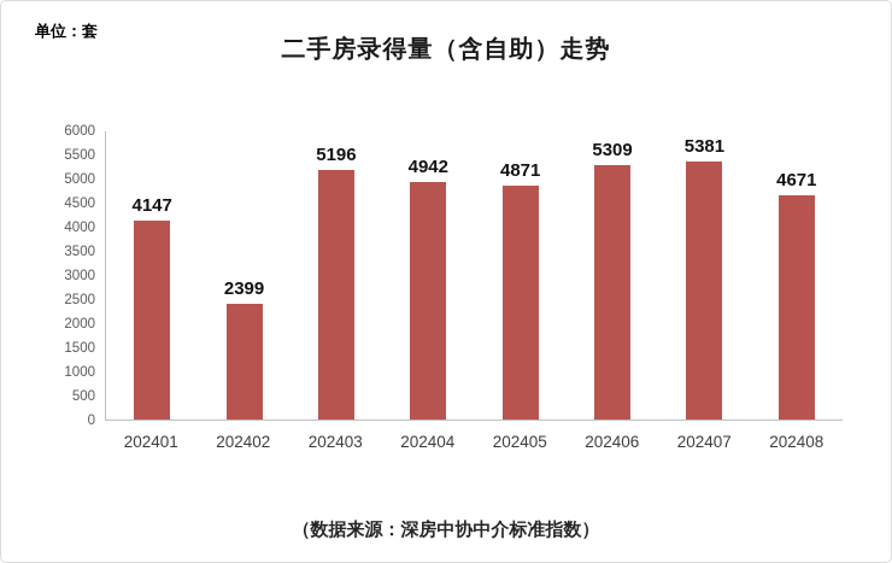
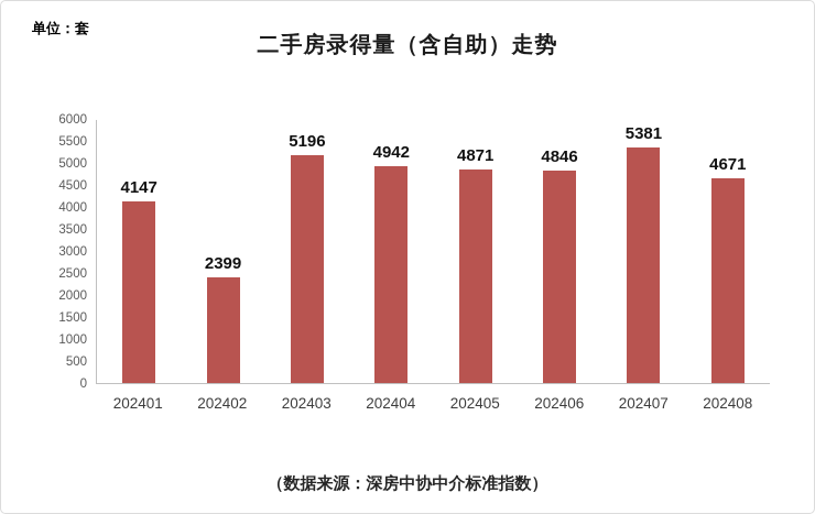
202406: 5309 -> 4846
